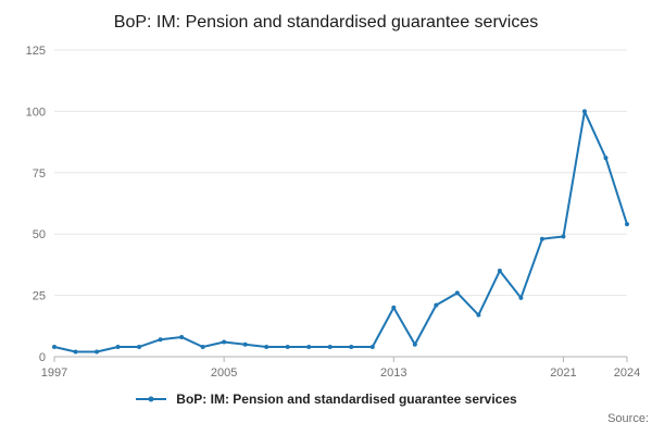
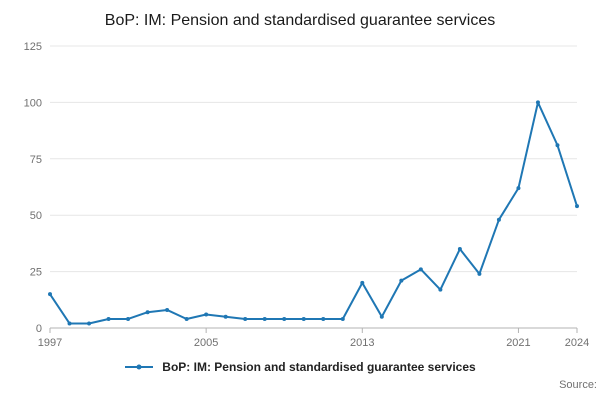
1997: 4 -> 15
2021: 49 -> 62
